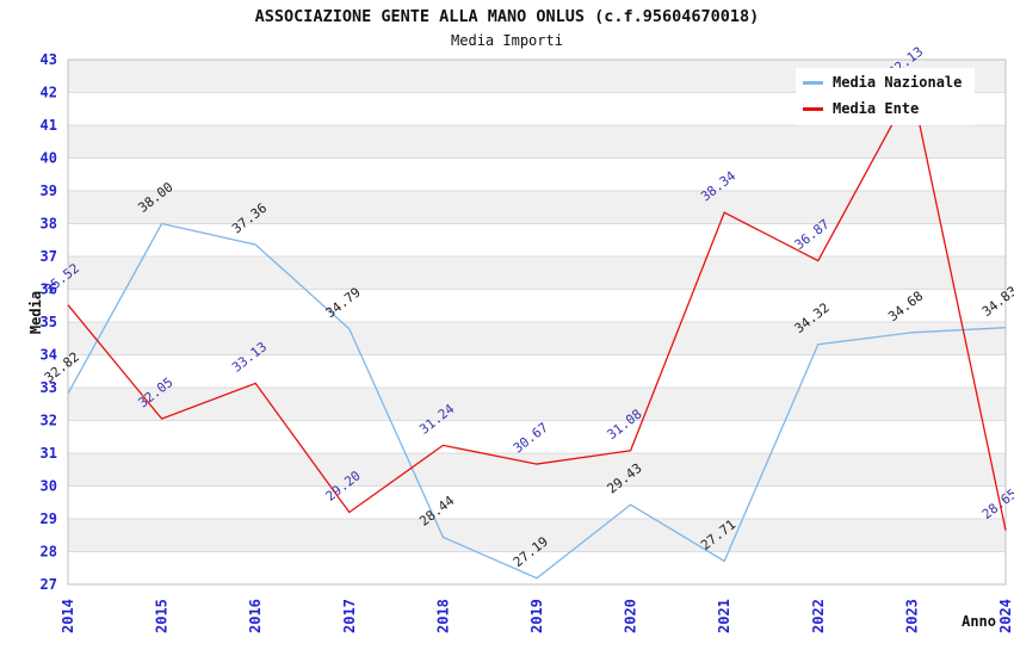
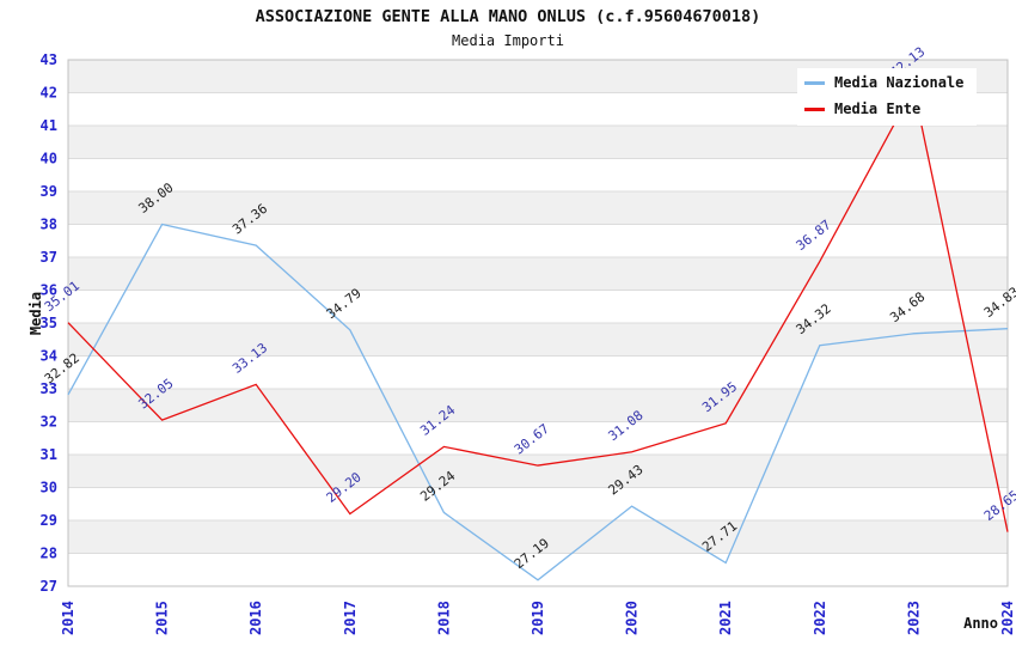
Media Ente/2014: 35.52 -> 35.01
Media Nazionale/2018: 28.44 -> 29.24
Media Ente/2021: 38.34 -> 31.95
